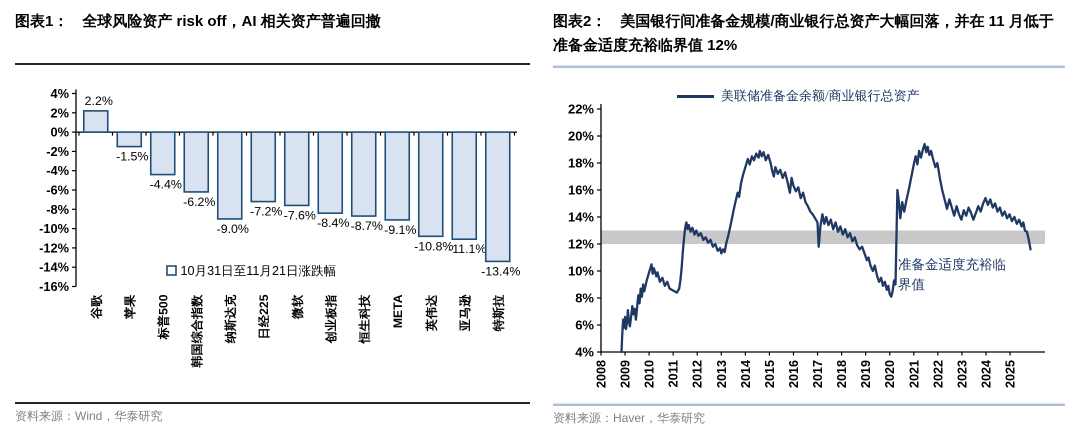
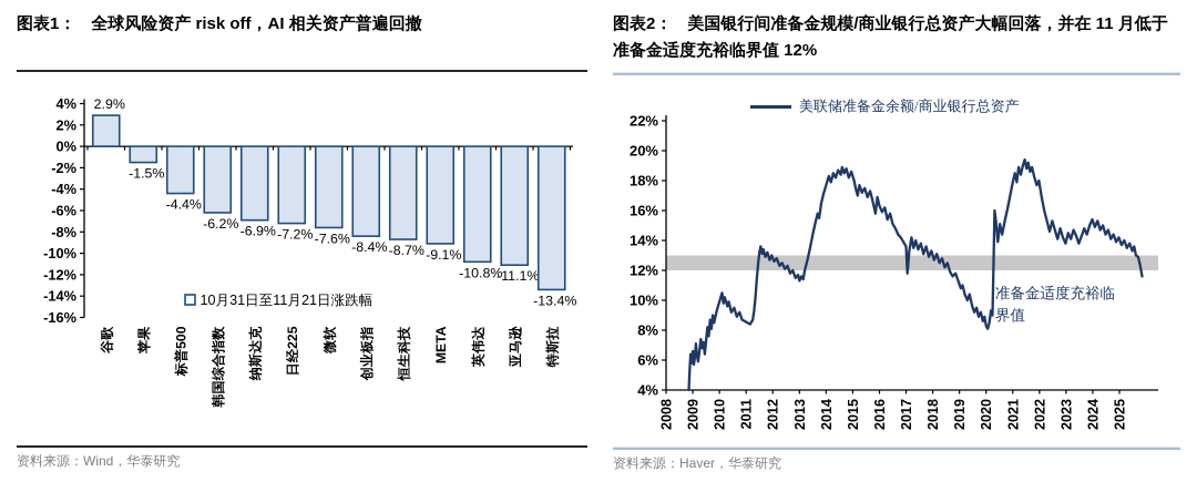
全球风险资产 risk off，AI 相关资产普遍回撤/谷歌: 2.2% -> 2.9%
全球风险资产 risk off，AI 相关资产普遍回撤/纳斯达克: -9.0% -> -6.9%
